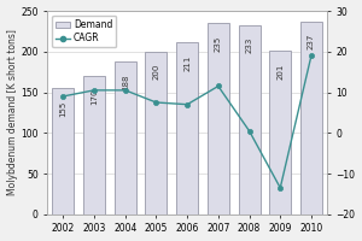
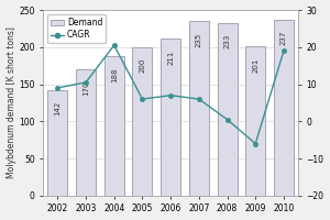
Demand/2002: 155 -> 142
CAGR/2004: 10.5 -> 20.5
CAGR/2005: 7.5 -> 6.0
CAGR/2007: 11.5 -> 6.0
CAGR/2009: -13.5 -> -6.0
